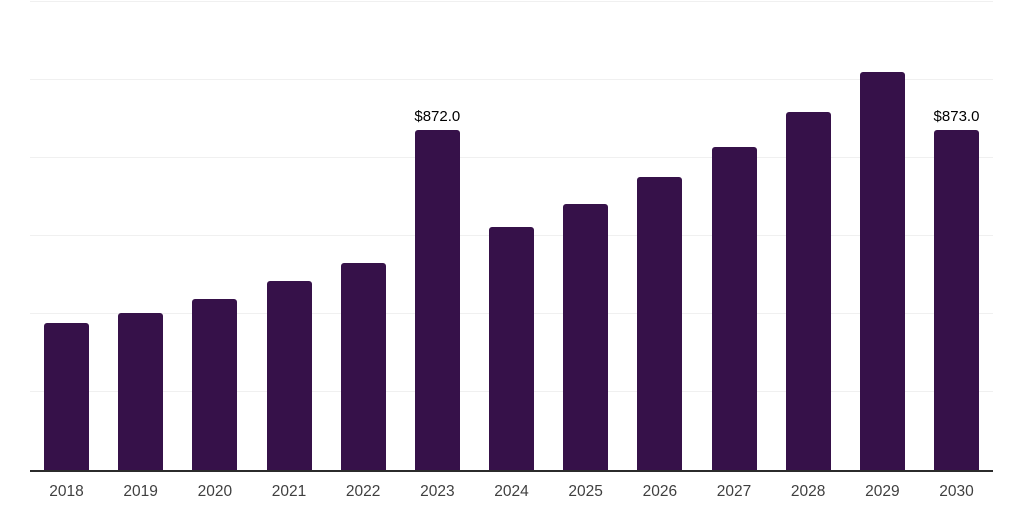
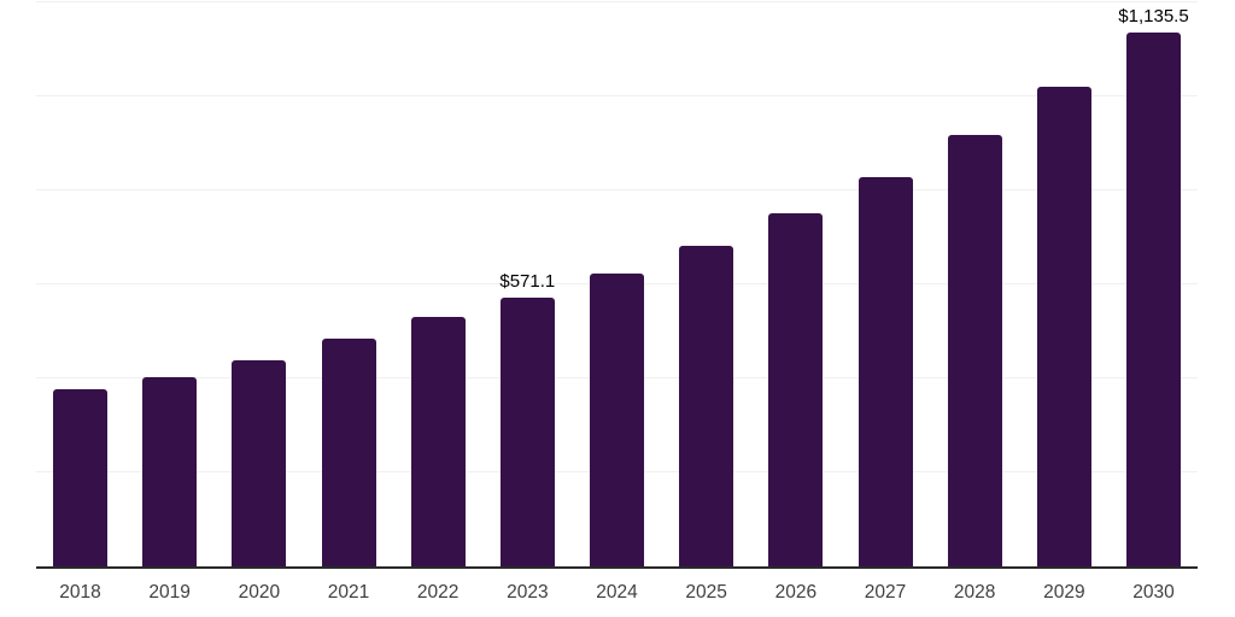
2023: $872.0 -> $571.1
2030: $873.0 -> $1,135.5
